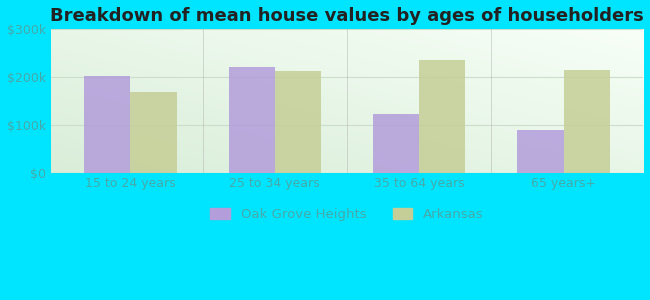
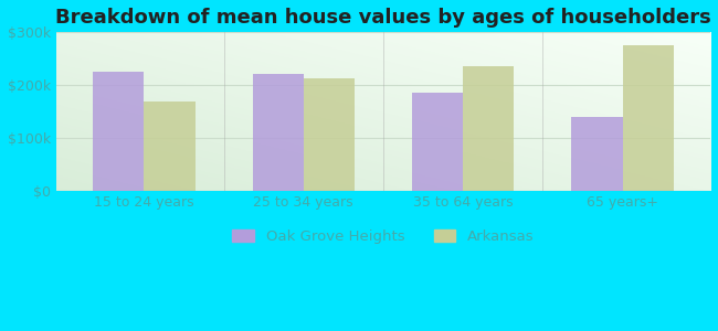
Oak Grove Heights/15 to 24 years: $202k -> $225k
Oak Grove Heights/35 to 64 years: $122k -> $185k
Oak Grove Heights/65 years+: $90k -> $140k
Arkansas/65 years+: $215k -> $275k
